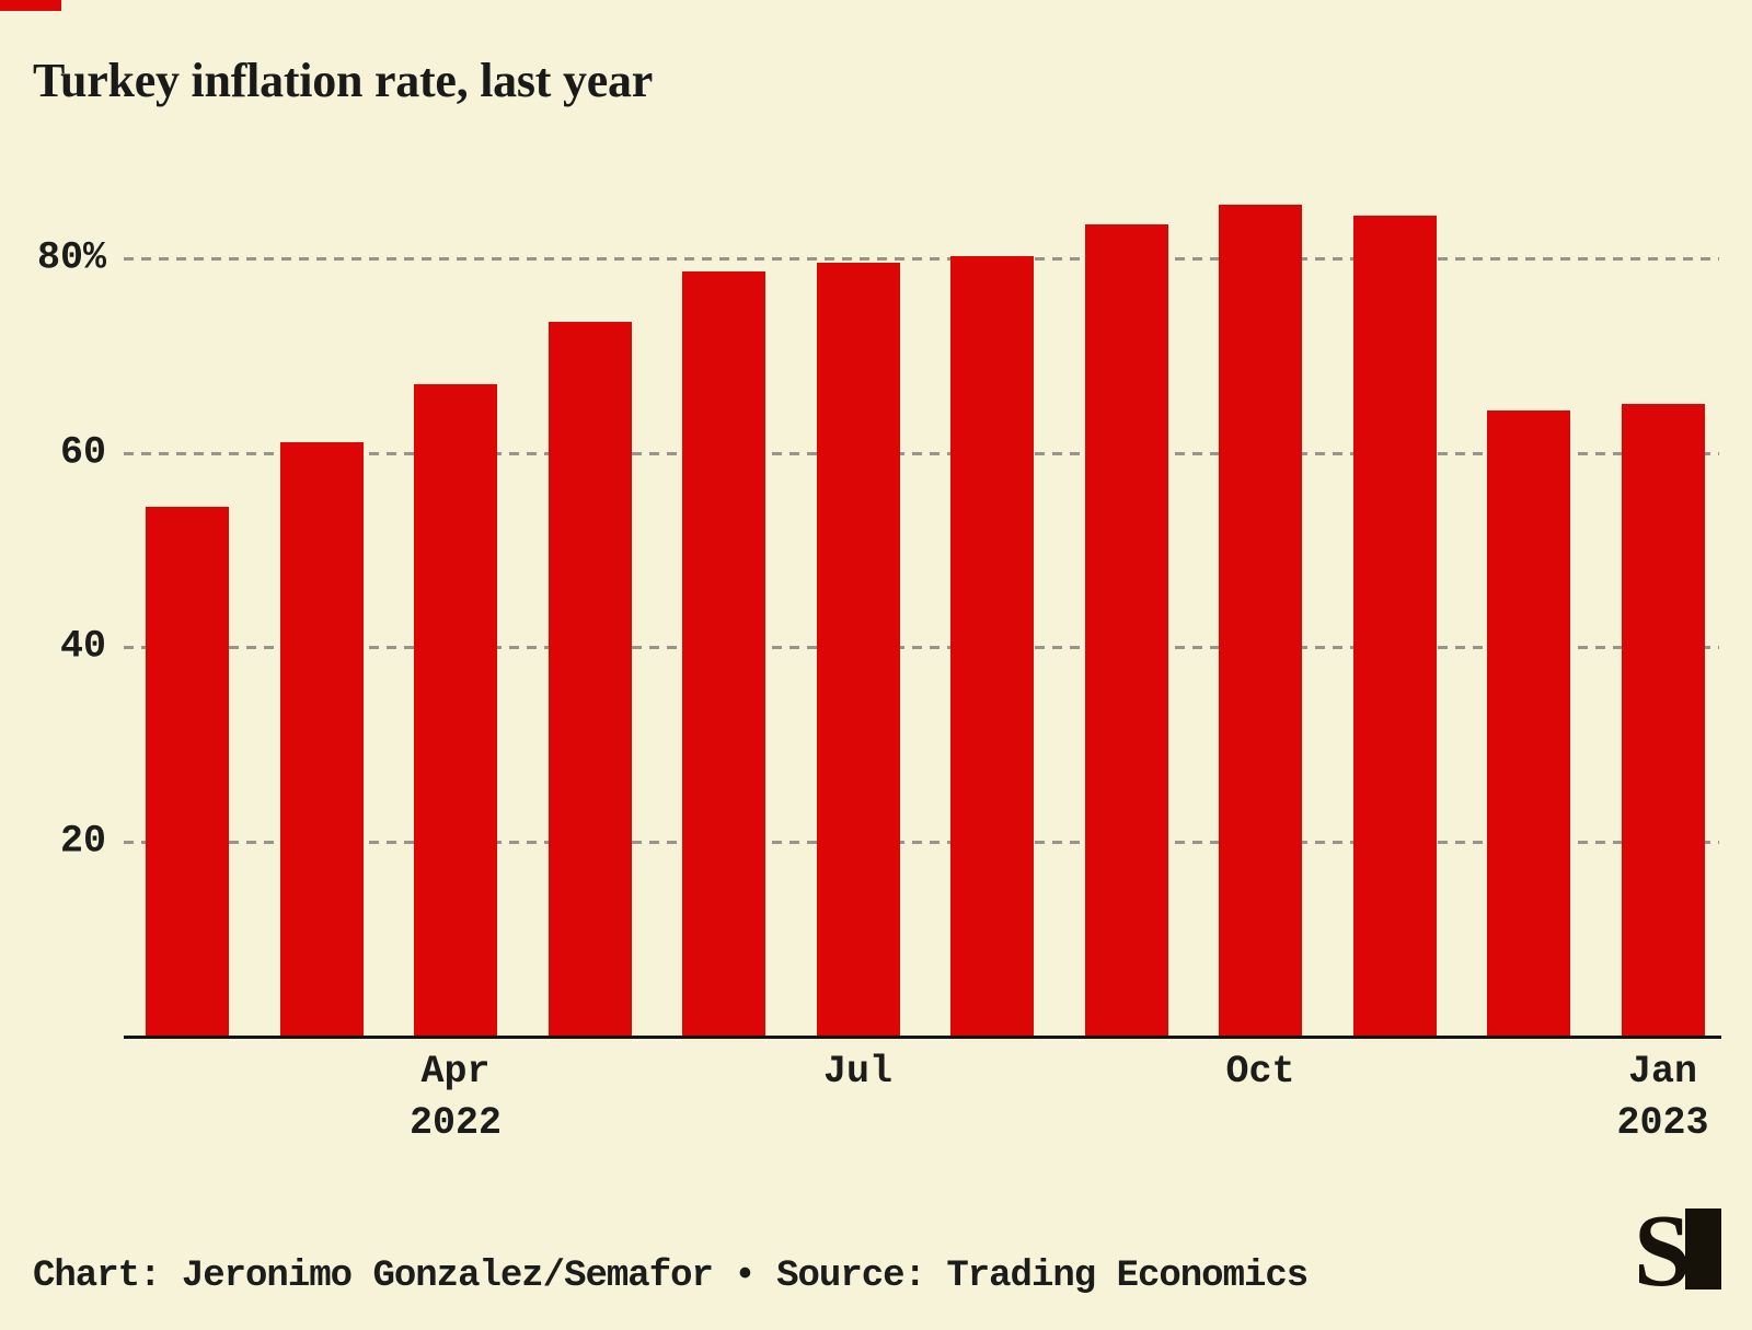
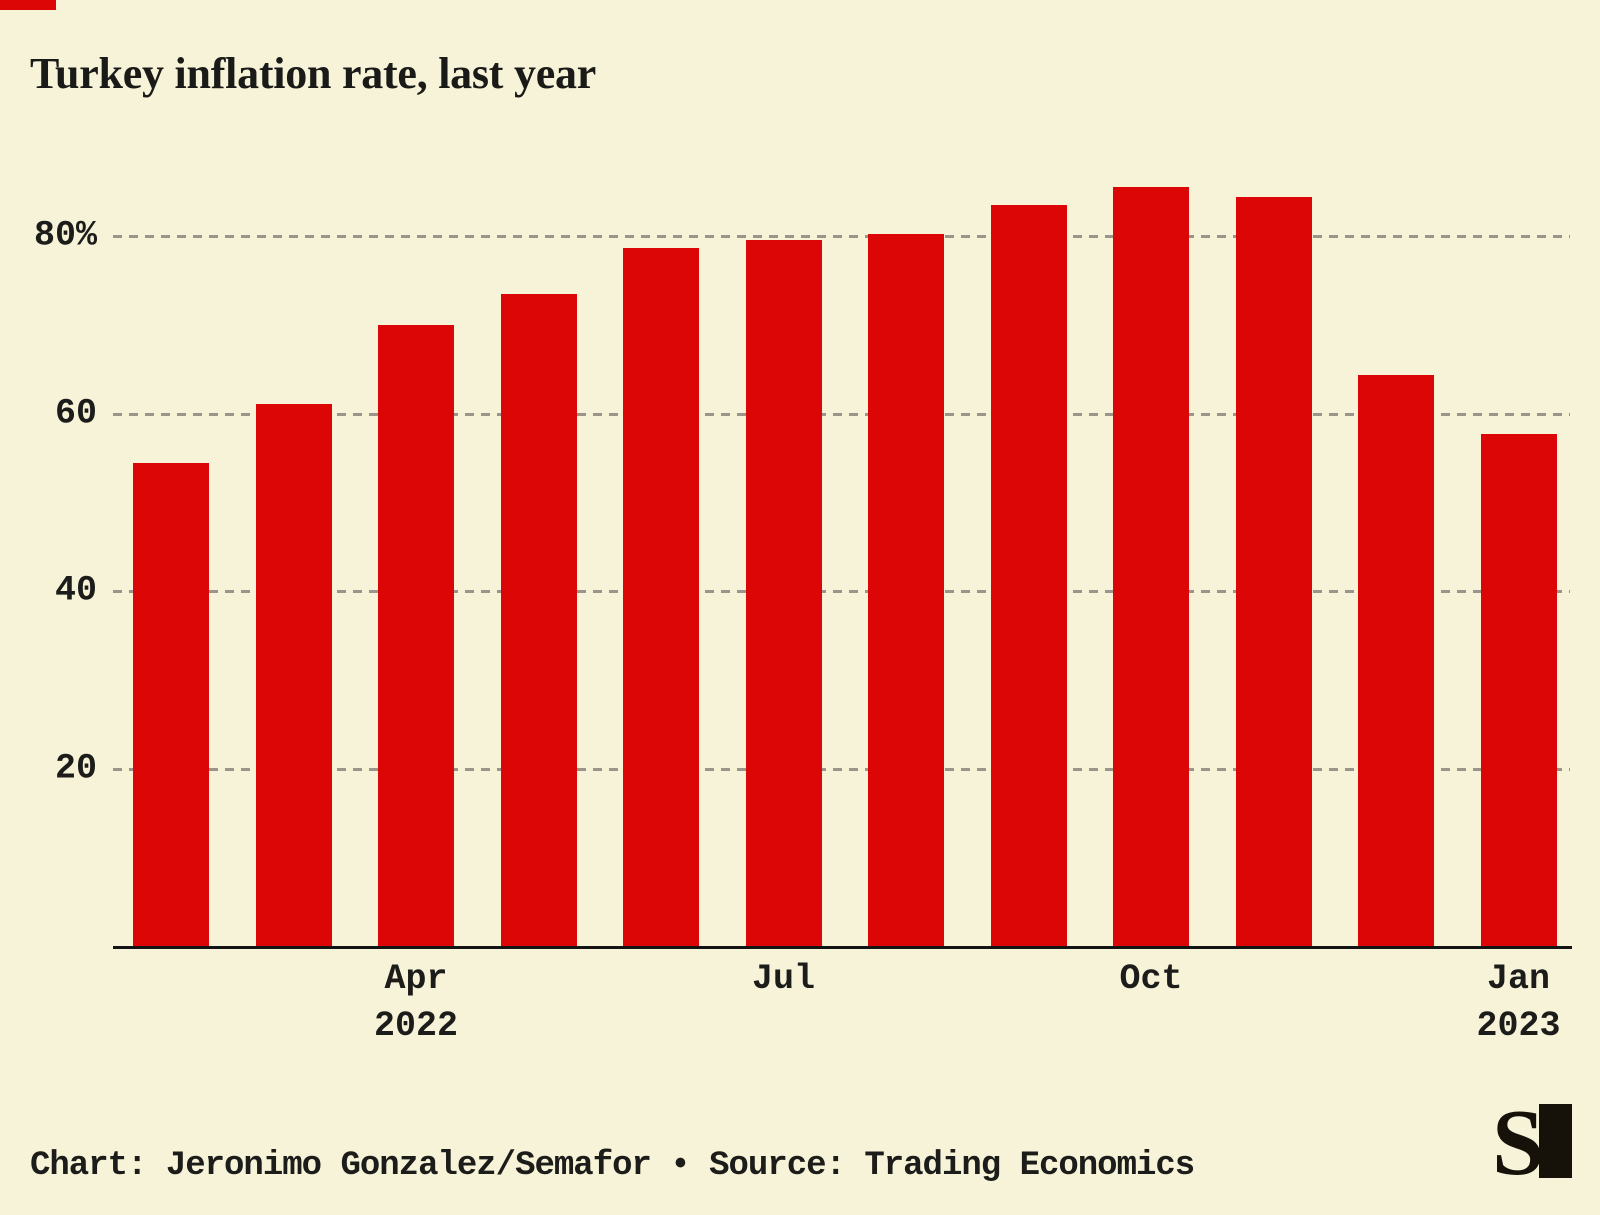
Apr 2022: 67% -> 70%
Jan 2023: 65% -> 58%
